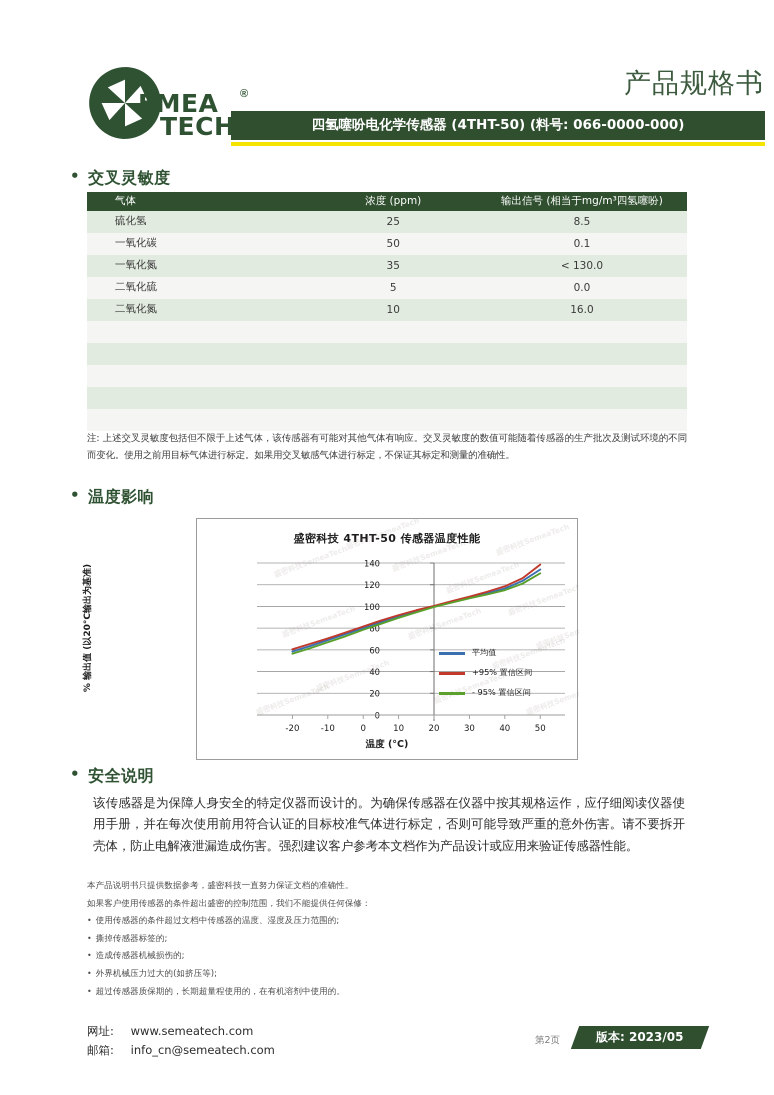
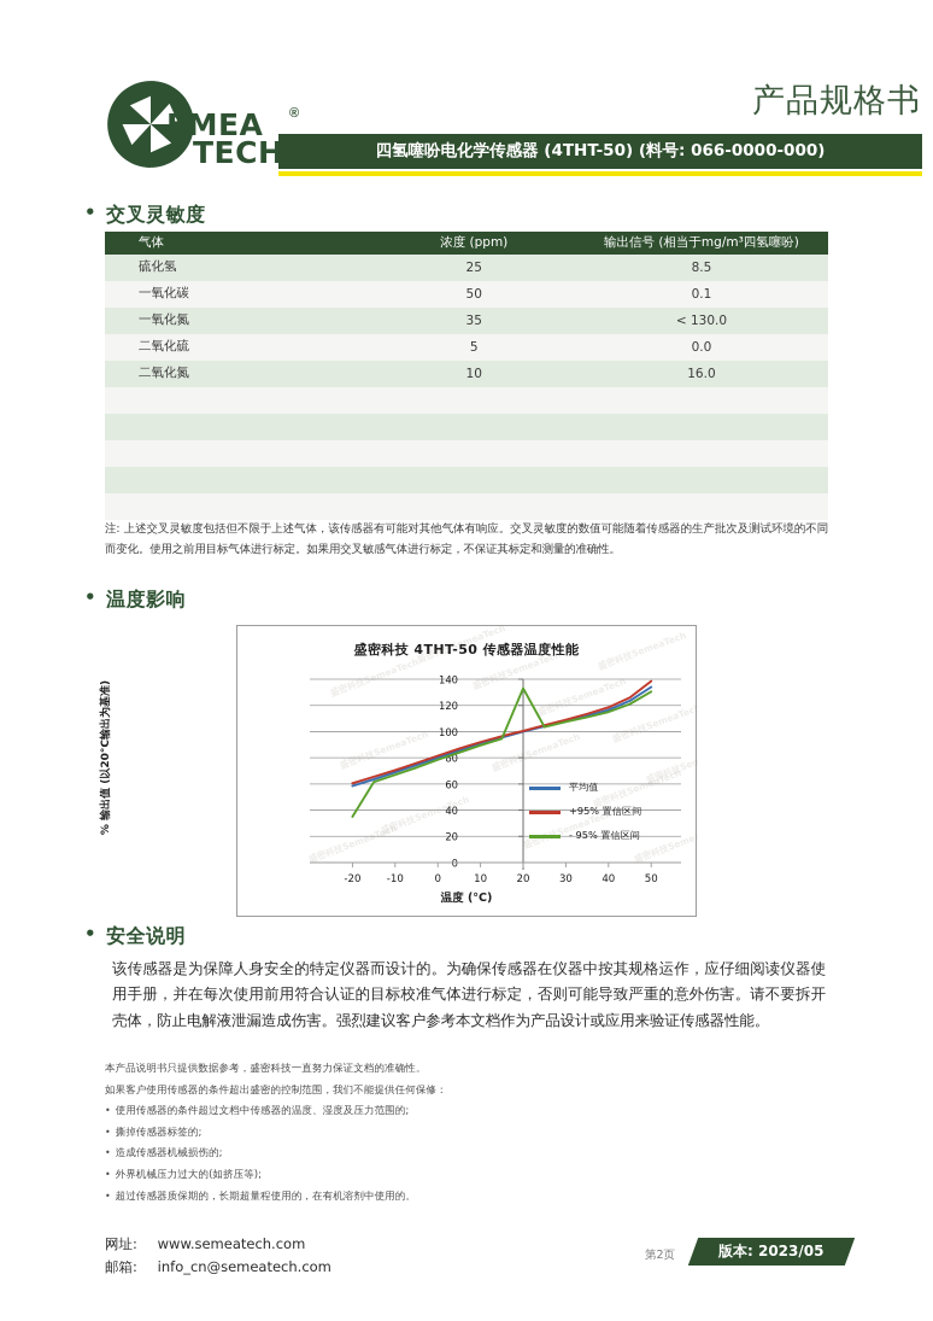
- 95% 置信区间/-20: 56 -> 35
- 95% 置信区间/20: 100 -> 133
